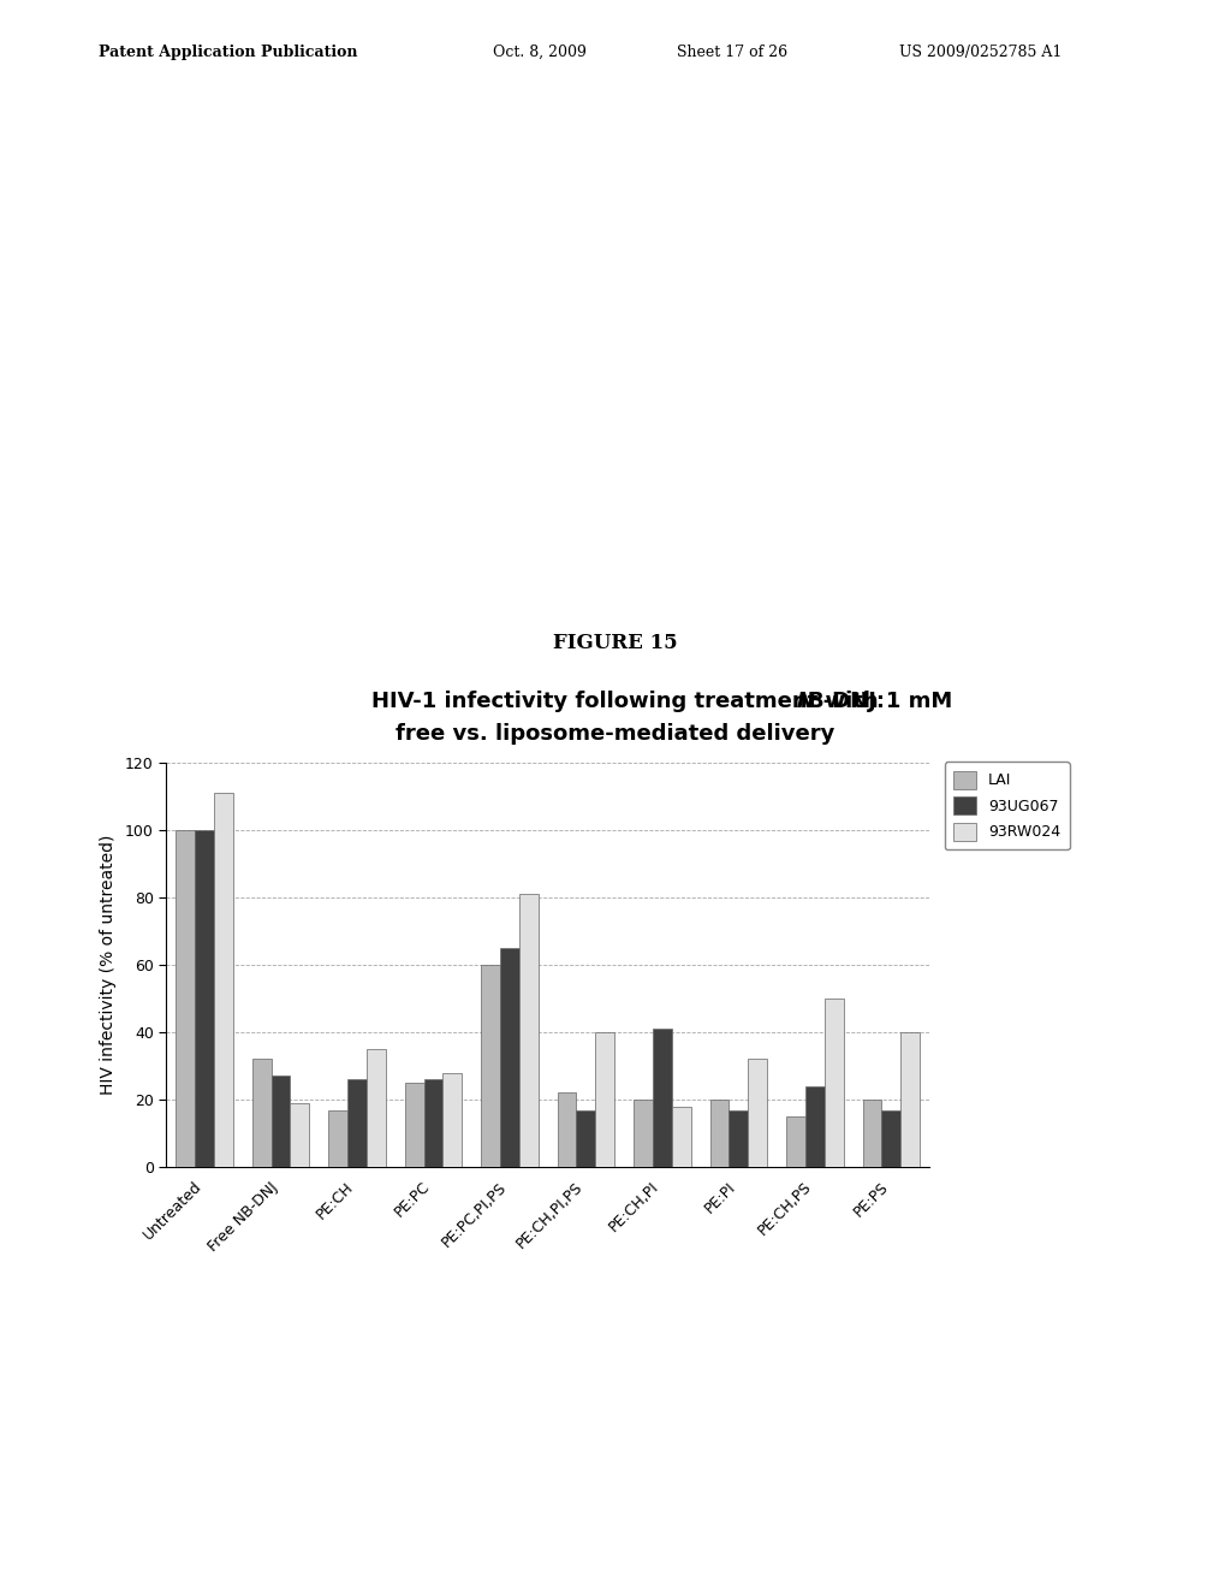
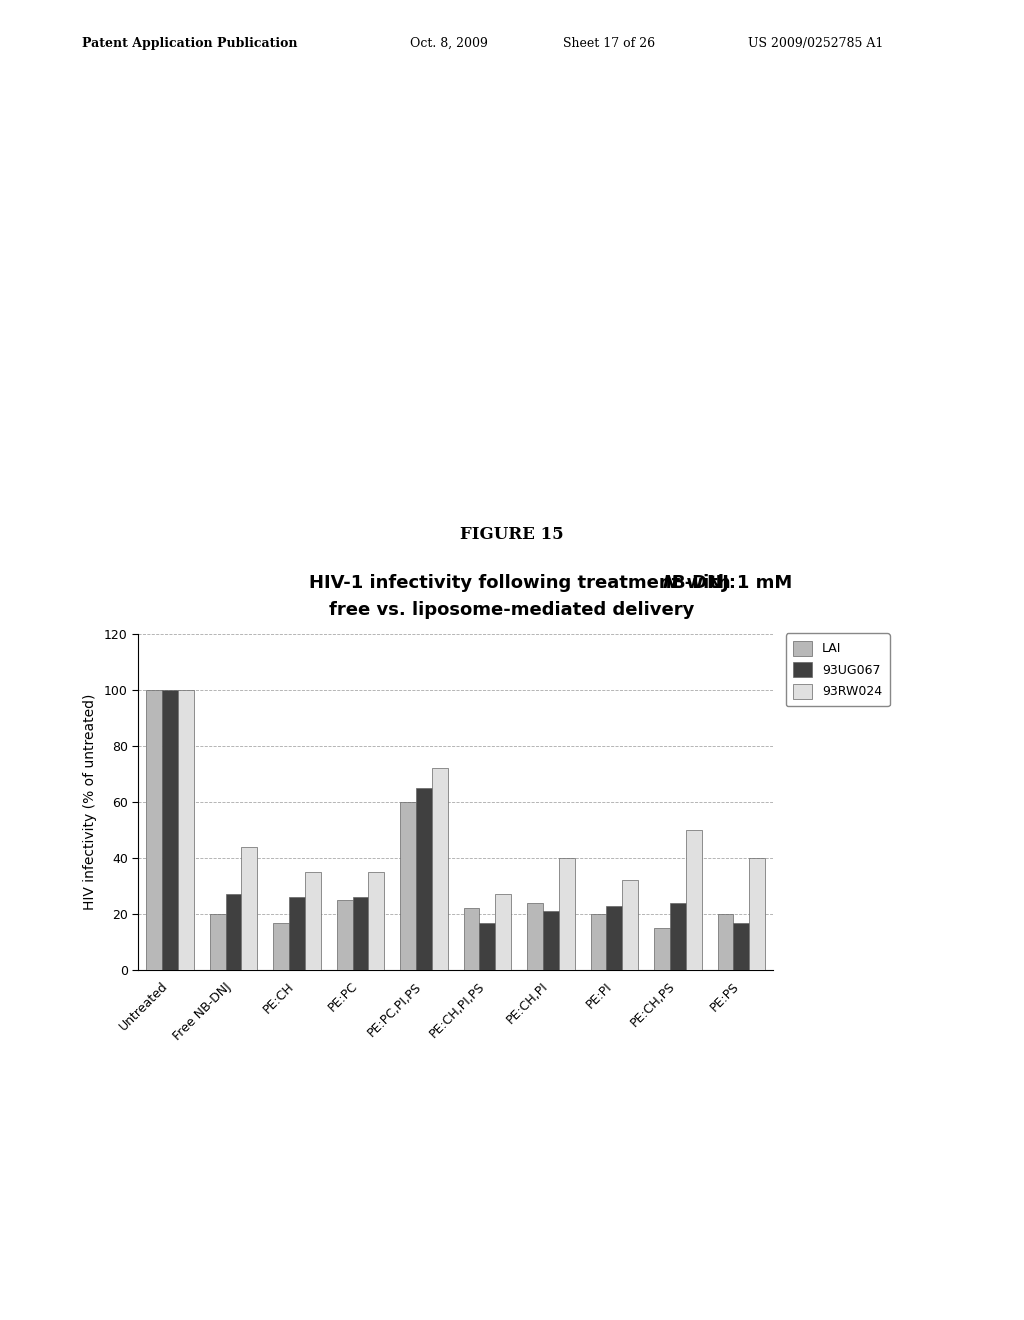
93RW024/Untreated: 111 -> 100
LAI/Free NB-DNJ: 32 -> 20
93RW024/Free NB-DNJ: 19 -> 44
93RW024/PE:PC: 28 -> 35
93RW024/PE:PC,PI,PS: 81 -> 72
93RW024/PE:CH,PI,PS: 40 -> 27
LAI/PE:CH,PI: 20 -> 24
93UG067/PE:CH,PI: 41 -> 21
93RW024/PE:CH,PI: 18 -> 40
93UG067/PE:PI: 17 -> 23
